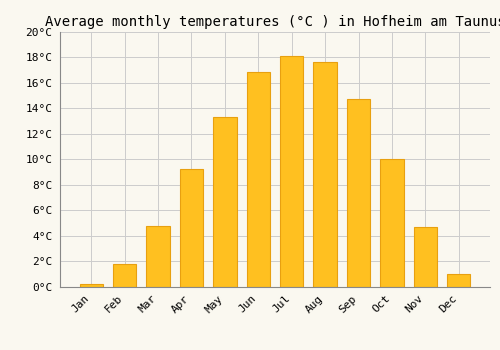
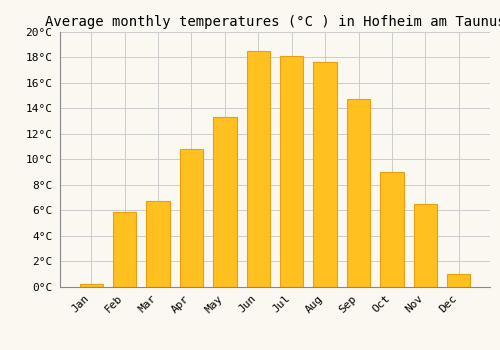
Feb: 1.8°C -> 5.9°C
Mar: 4.8°C -> 6.7°C
Apr: 9.2°C -> 10.8°C
Jun: 16.8°C -> 18.5°C
Oct: 10.0°C -> 9.0°C
Nov: 4.7°C -> 6.5°C
